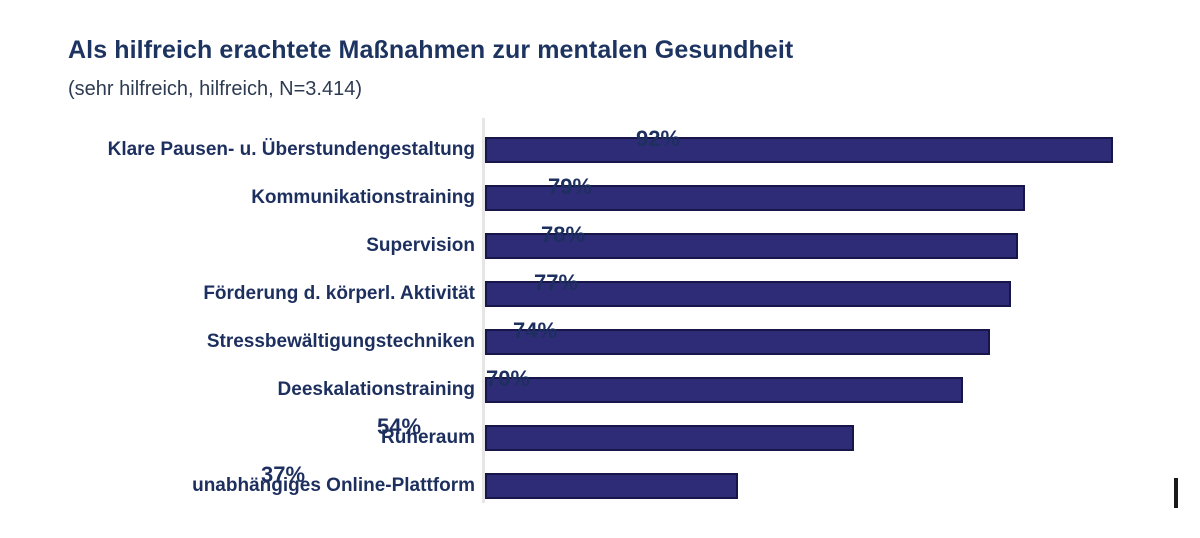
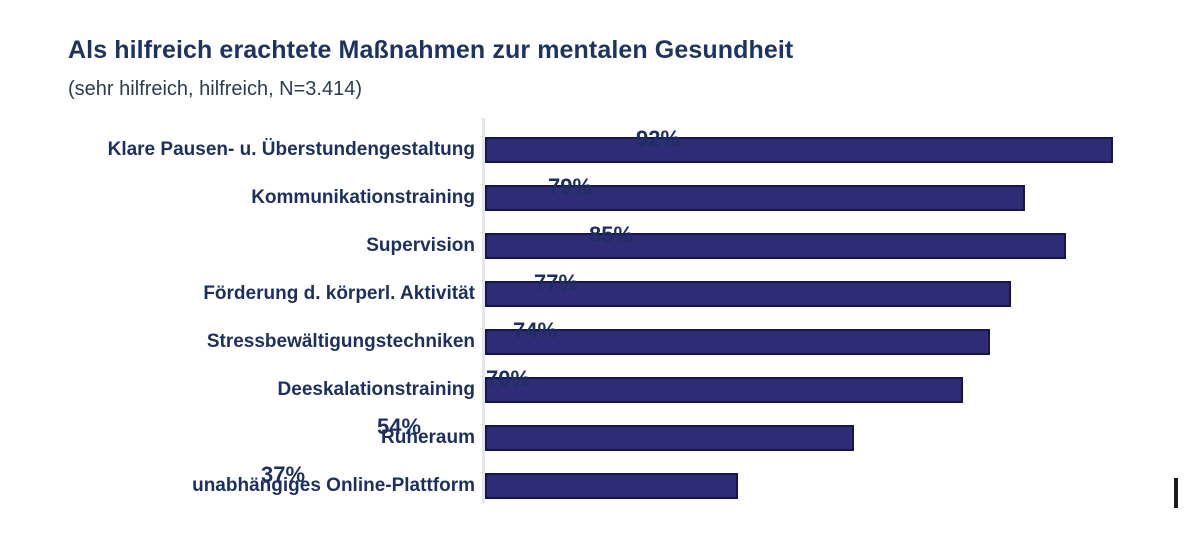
Supervision: 78% -> 85%
